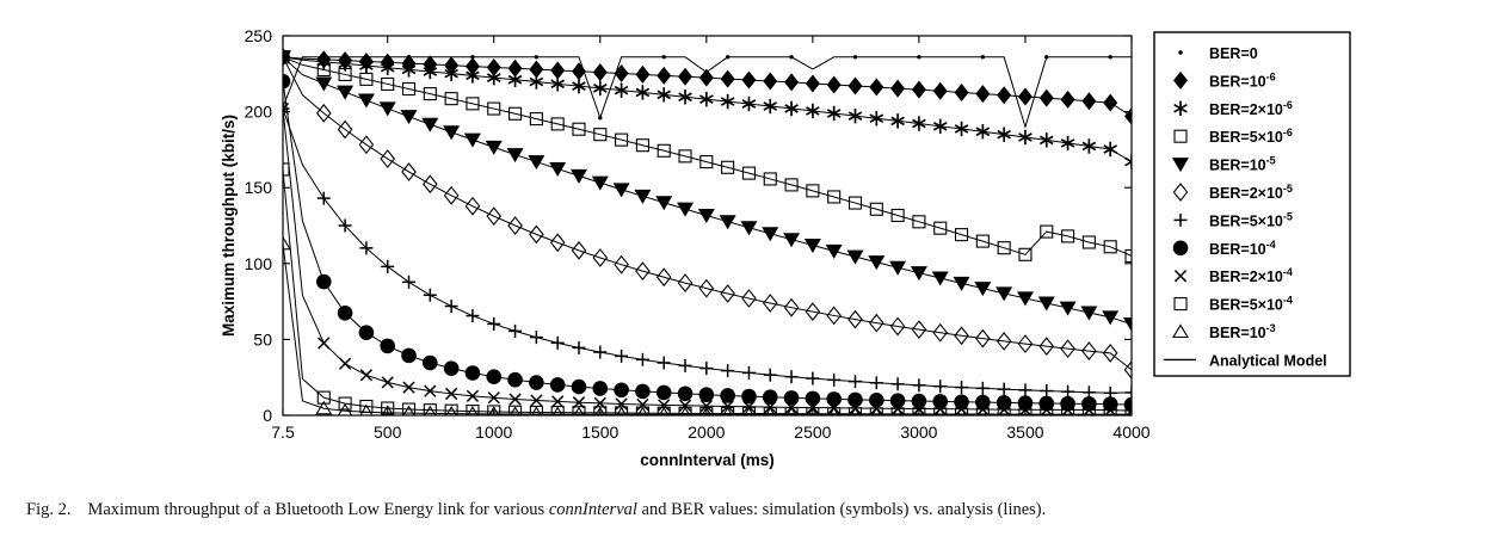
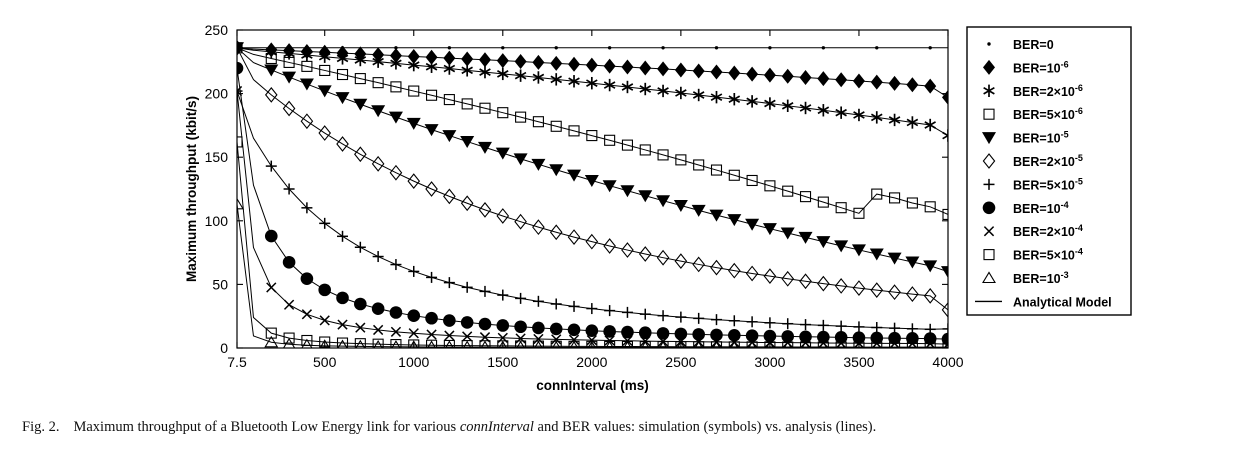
BER=0/7.5: 203 -> 236
BER=0/1500: 196 -> 236
BER=0/2000: 226 -> 236
BER=0/2500: 228 -> 236
BER=0/3500: 190 -> 236
